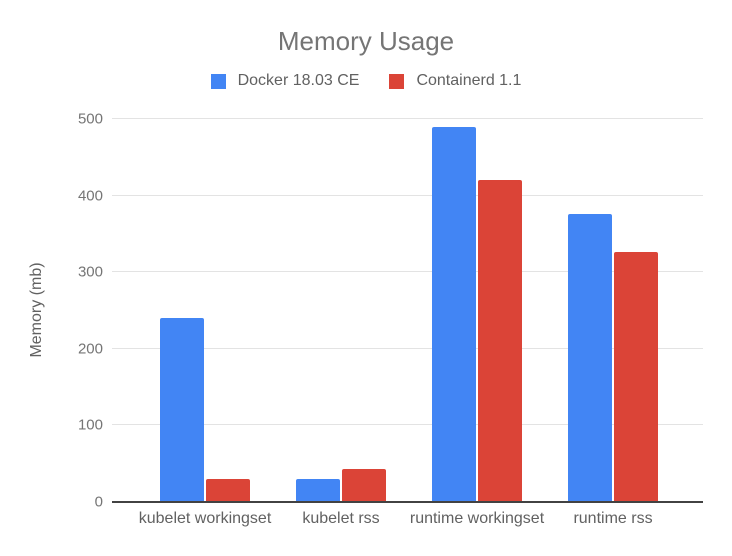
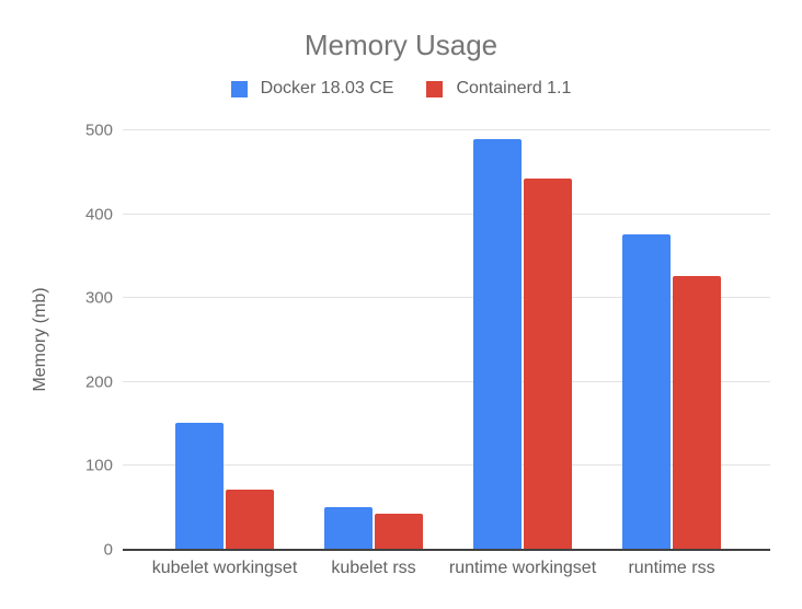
Docker 18.03 CE/kubelet workingset: 240 -> 150
Containerd 1.1/kubelet workingset: 30 -> 70
Docker 18.03 CE/kubelet rss: 30 -> 50
Containerd 1.1/runtime workingset: 420 -> 440
